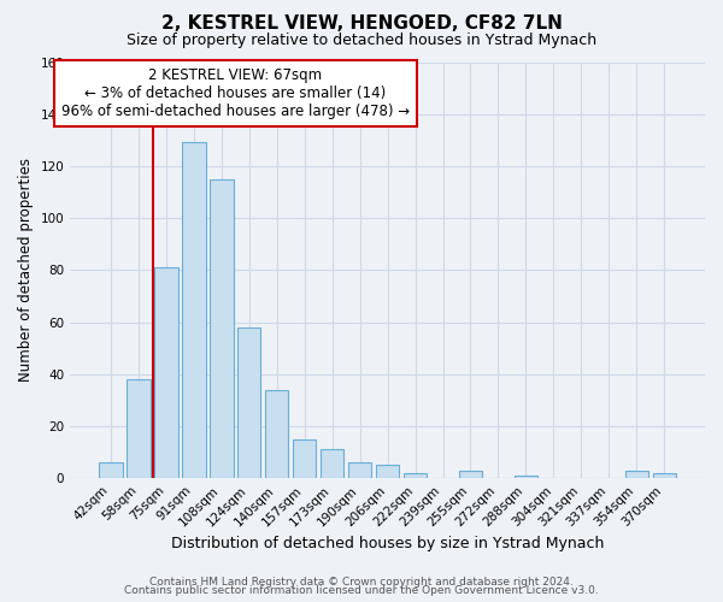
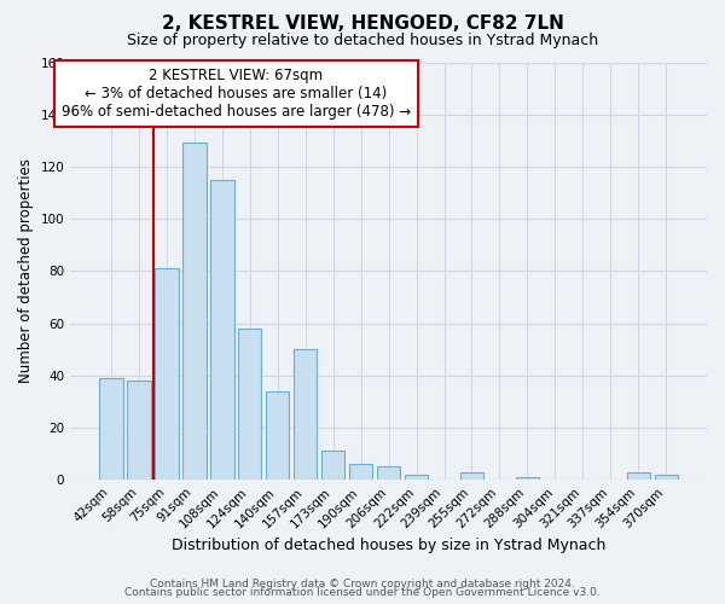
42sqm: 6 -> 39
157sqm: 15 -> 50
